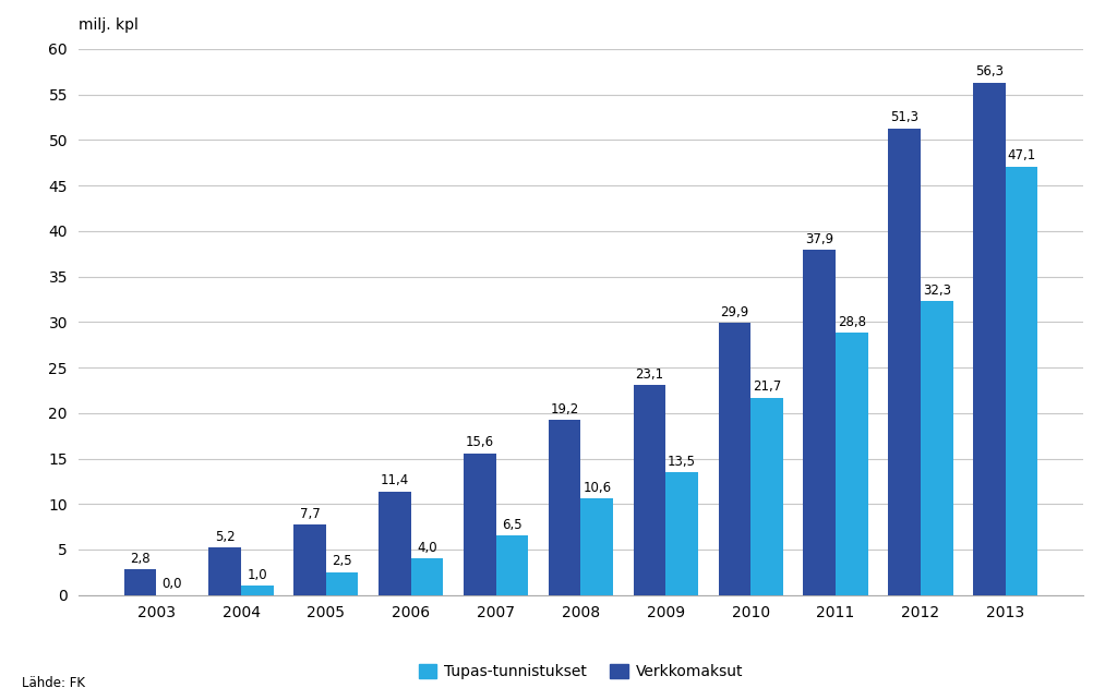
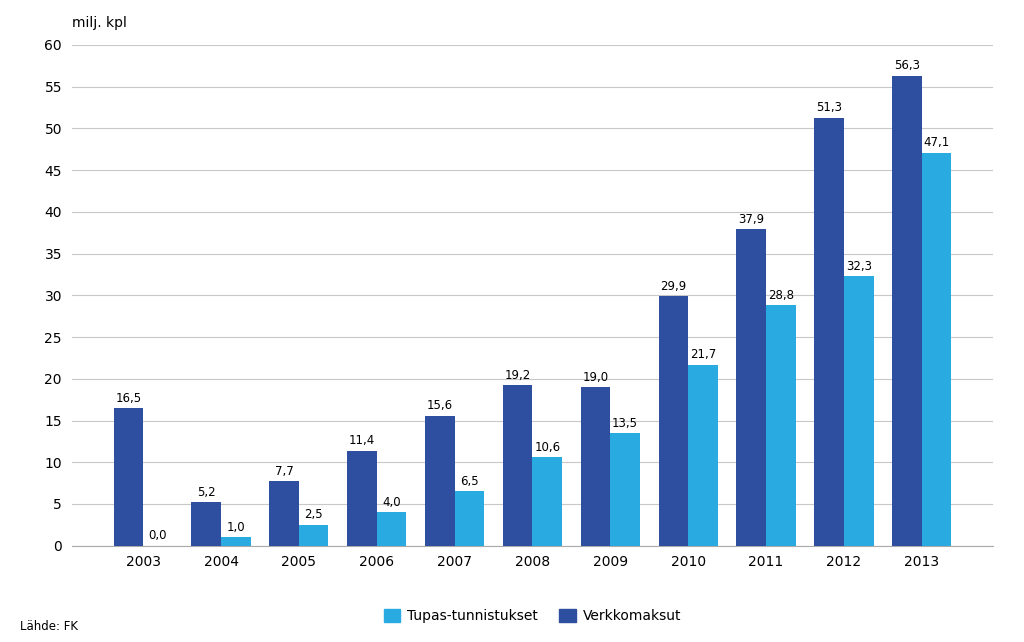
Verkkomaksut/2003: 2,8 -> 16,5
Verkkomaksut/2009: 23,1 -> 19,0
